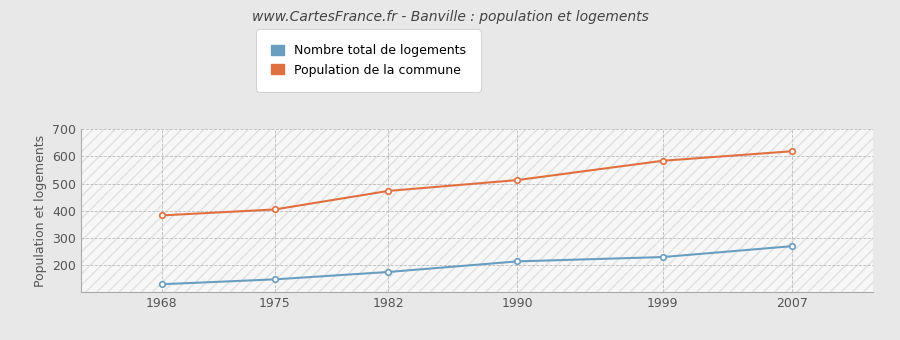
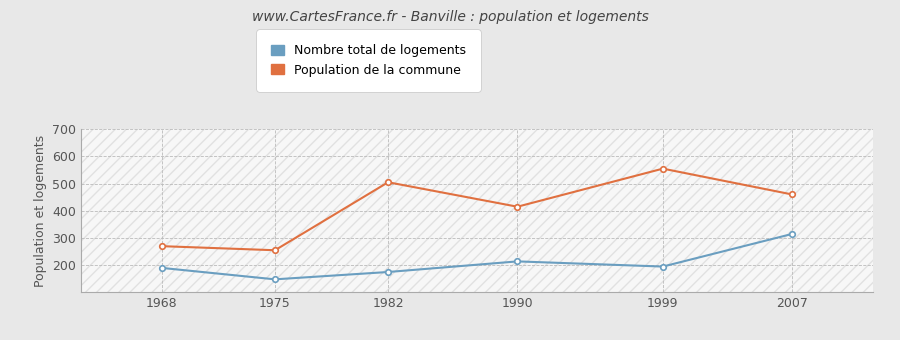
Nombre total de logements/1968: 130 -> 190
Population de la commune/1968: 383 -> 270
Population de la commune/1975: 405 -> 255
Population de la commune/1982: 473 -> 505
Population de la commune/1990: 513 -> 415
Nombre total de logements/1999: 230 -> 195
Population de la commune/1999: 584 -> 555
Nombre total de logements/2007: 270 -> 315
Population de la commune/2007: 619 -> 460
